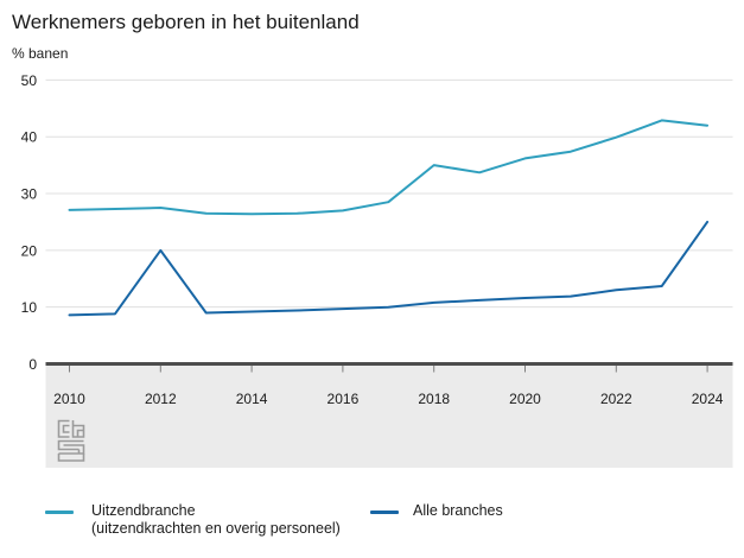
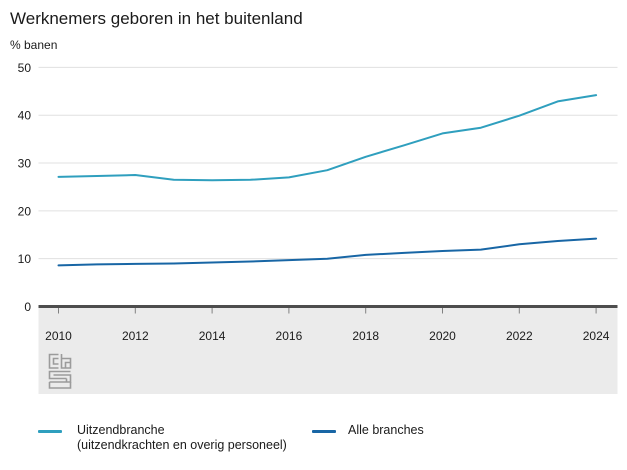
Alle branches/2012: 20 -> 9
Uitzendbranche (uitzendkrachten en overig personeel)/2018: 35 -> 31
Uitzendbranche (uitzendkrachten en overig personeel)/2024: 42 -> 44
Alle branches/2024: 25 -> 14
